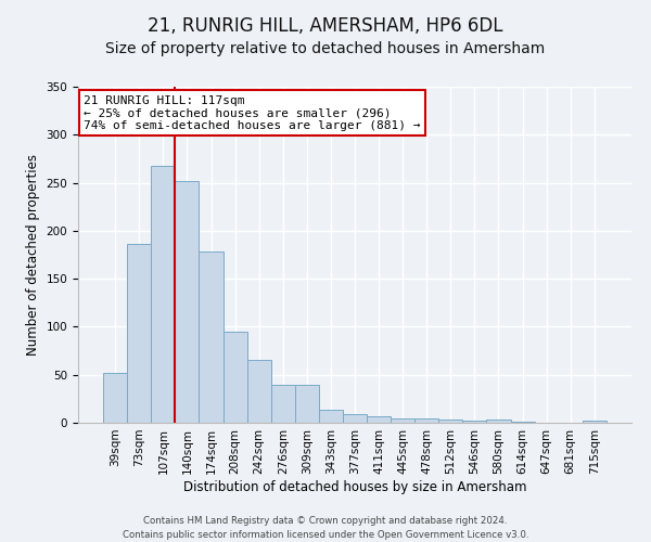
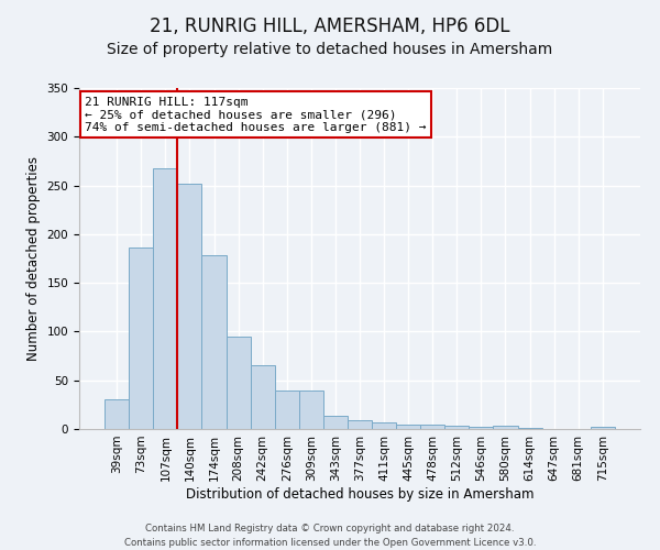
39sqm: 52 -> 30
